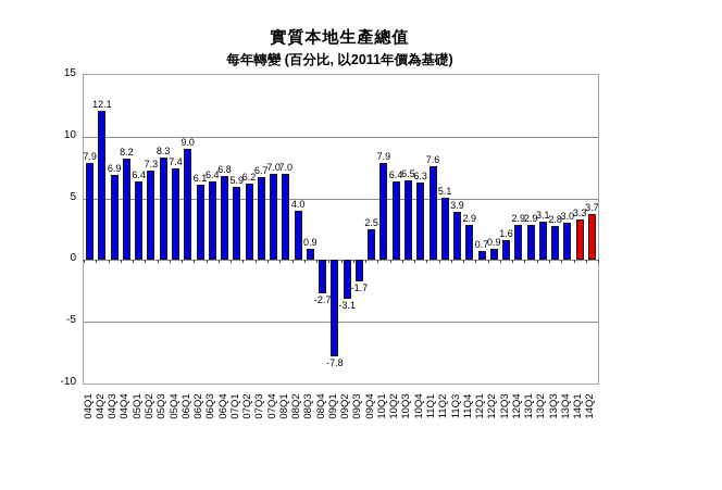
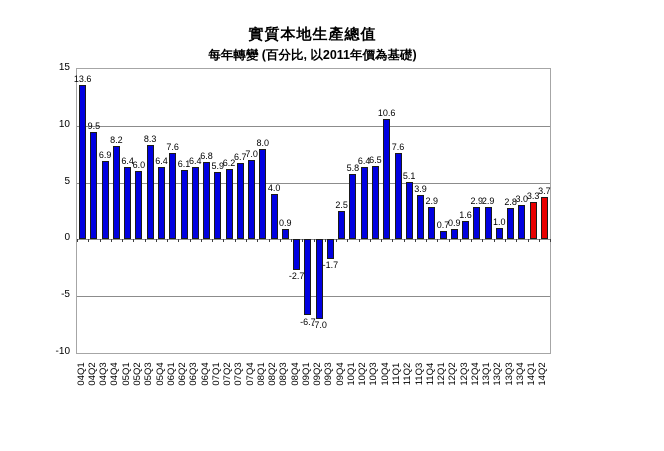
04Q1: 7.9 -> 13.6
04Q2: 12.1 -> 9.5
05Q2: 7.3 -> 6.0
05Q4: 7.4 -> 6.4
06Q1: 9.0 -> 7.6
08Q1: 7.0 -> 8.0
09Q1: -7.8 -> -6.7
09Q2: -3.1 -> -7.0
10Q1: 7.9 -> 5.8
10Q4: 6.3 -> 10.6
13Q2: 3.1 -> 1.0
